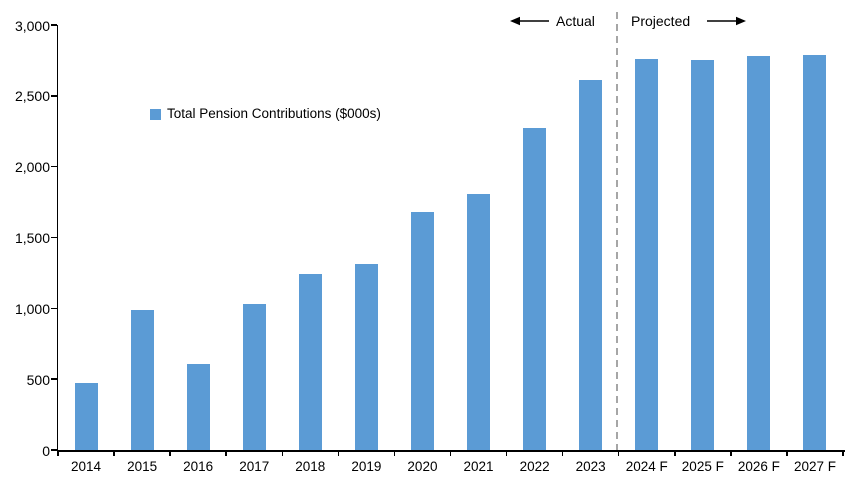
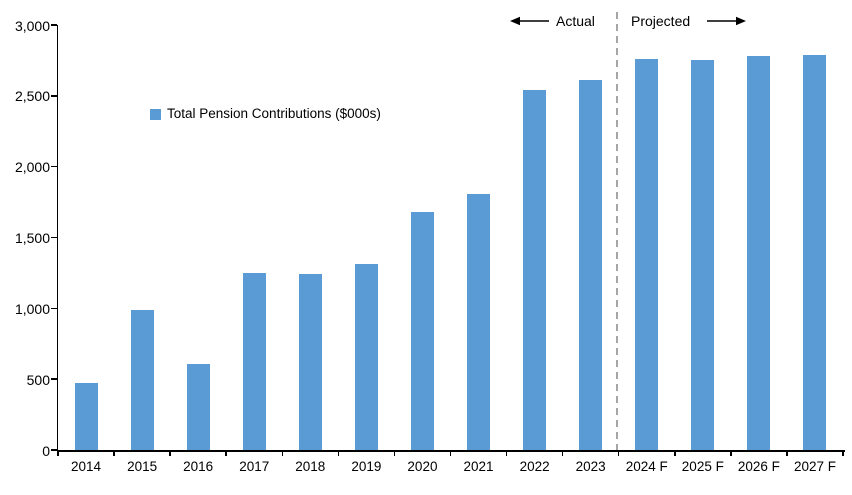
2017: 1030 -> 1250
2022: 2270 -> 2540
